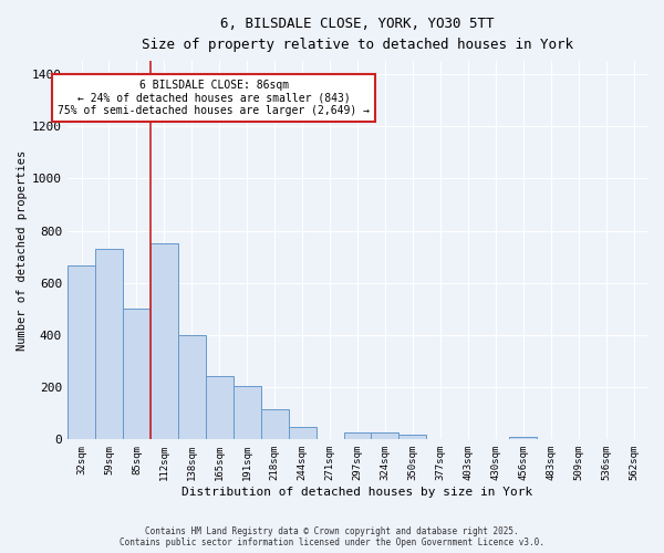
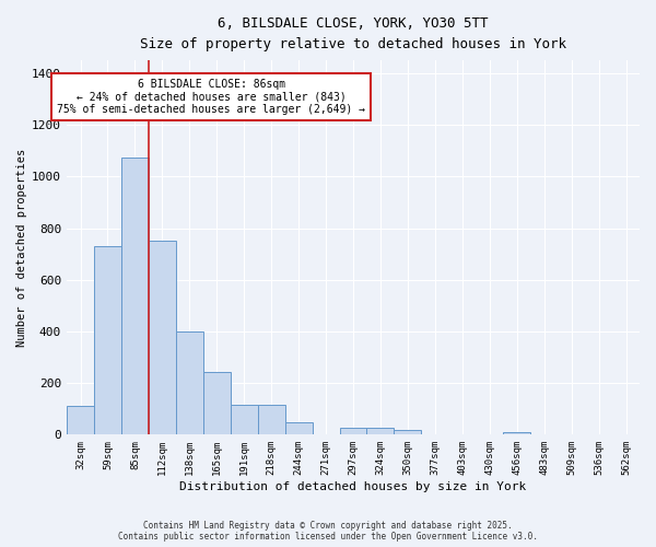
32sqm: 665 -> 110
85sqm: 500 -> 1075
191sqm: 205 -> 115
